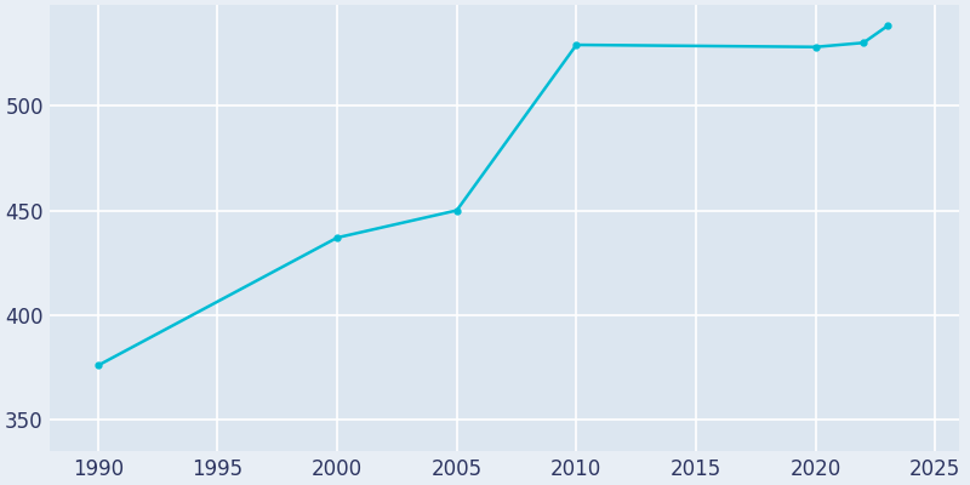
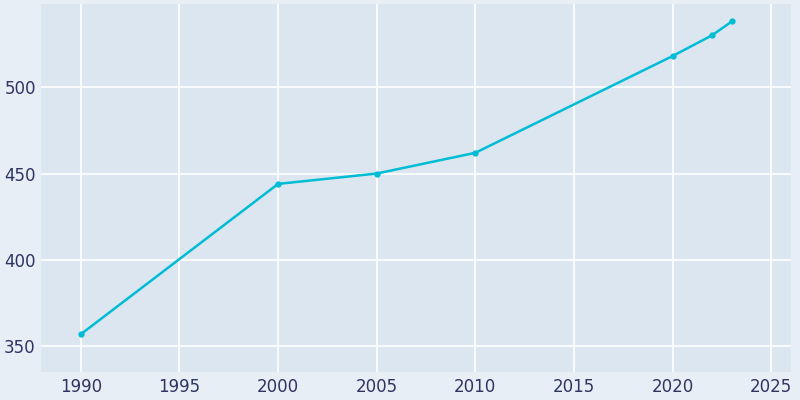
1990: 376 -> 357
2000: 437 -> 444
2010: 529 -> 462
2020: 528 -> 518
